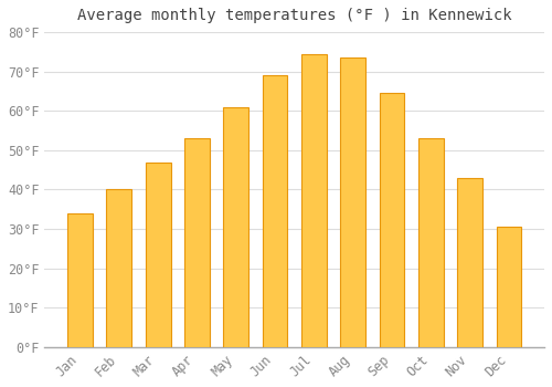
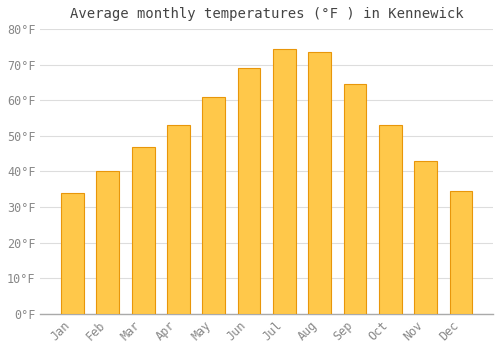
Dec: 30.5°F -> 34.5°F
